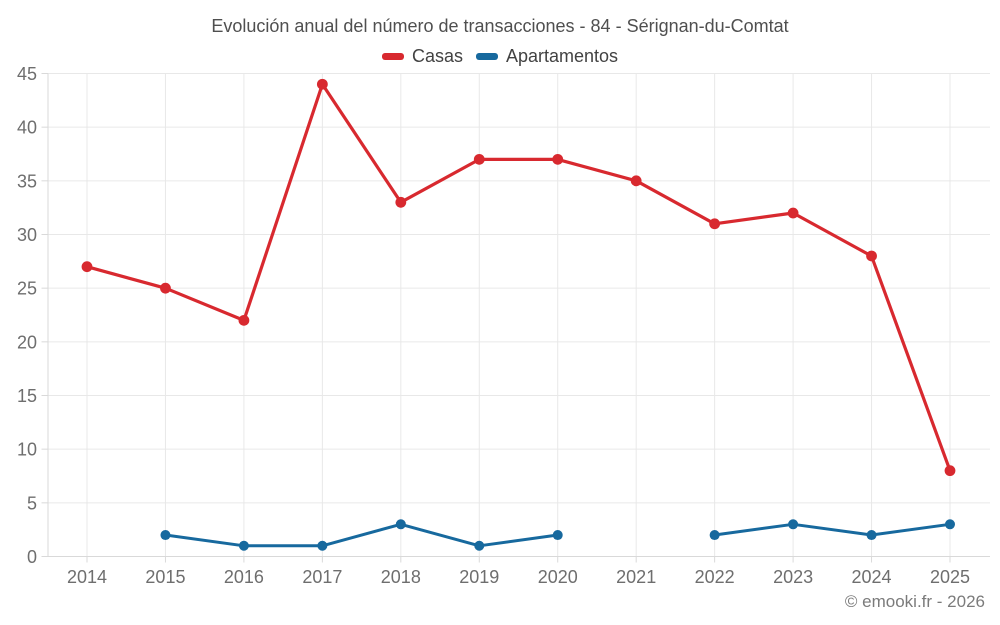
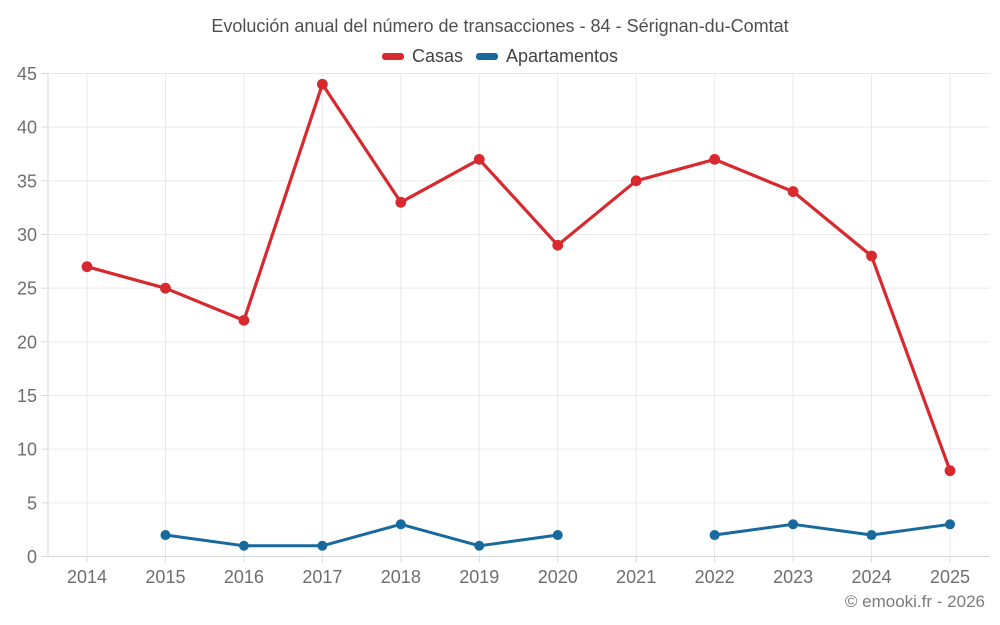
Casas/2020: 37 -> 29
Casas/2022: 31 -> 37
Casas/2023: 32 -> 34
